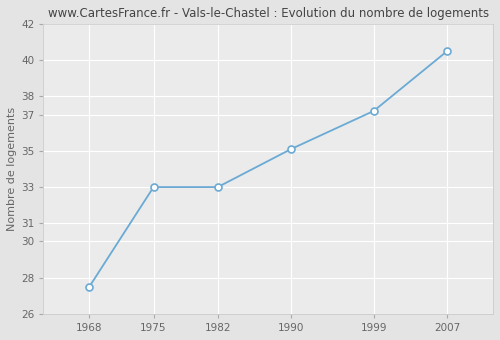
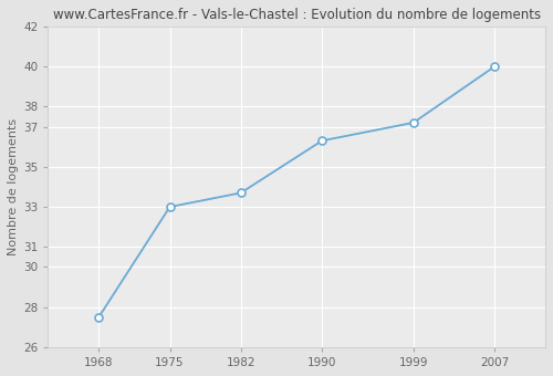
1982: 33.0 -> 33.7
1990: 35.1 -> 36.3
2007: 40.5 -> 40.0
